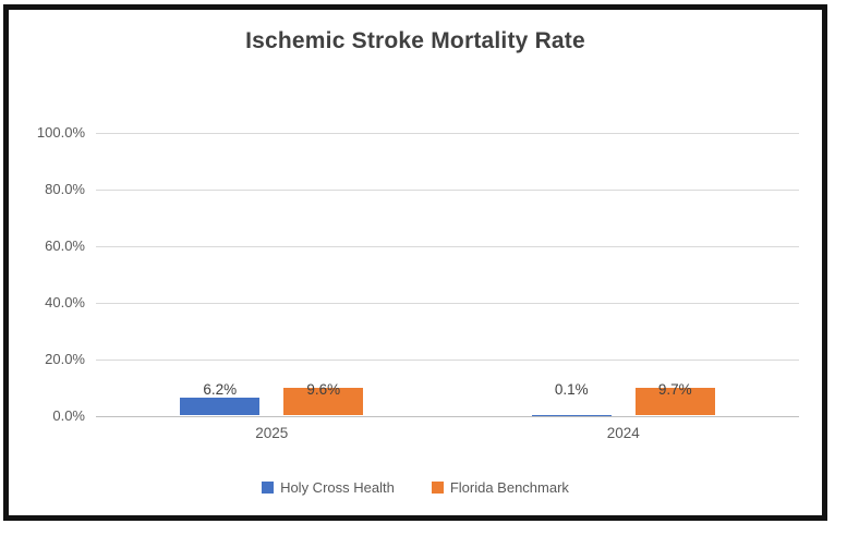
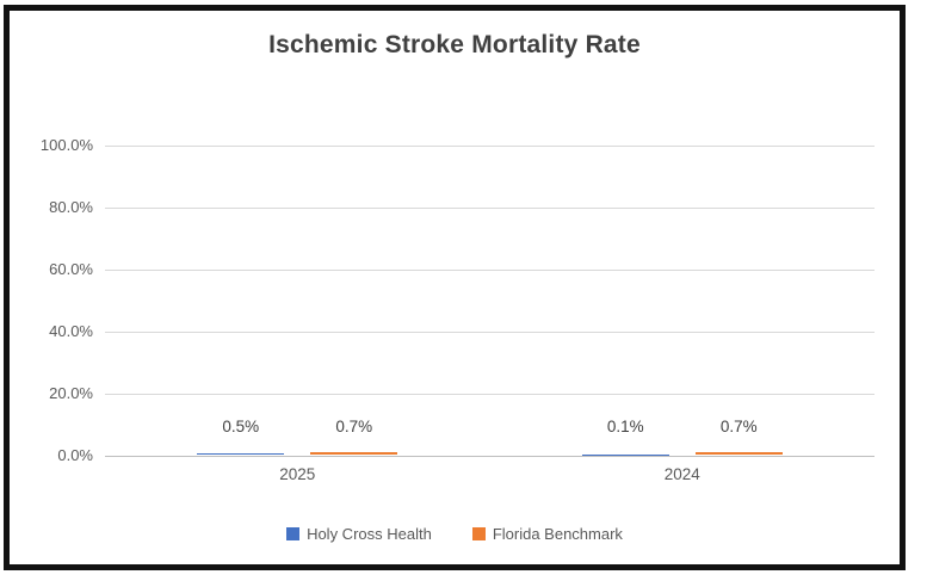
Holy Cross Health/2025: 6.2% -> 0.5%
Florida Benchmark/2025: 9.6% -> 0.7%
Florida Benchmark/2024: 9.7% -> 0.7%
